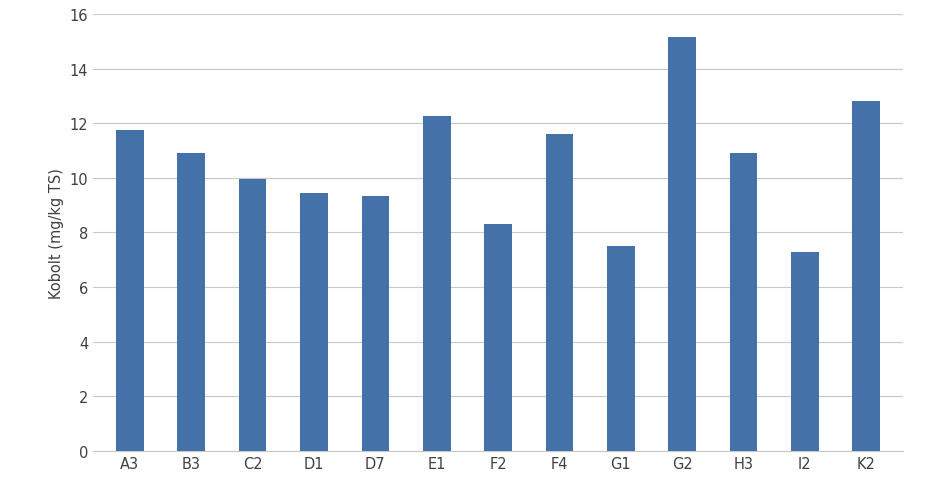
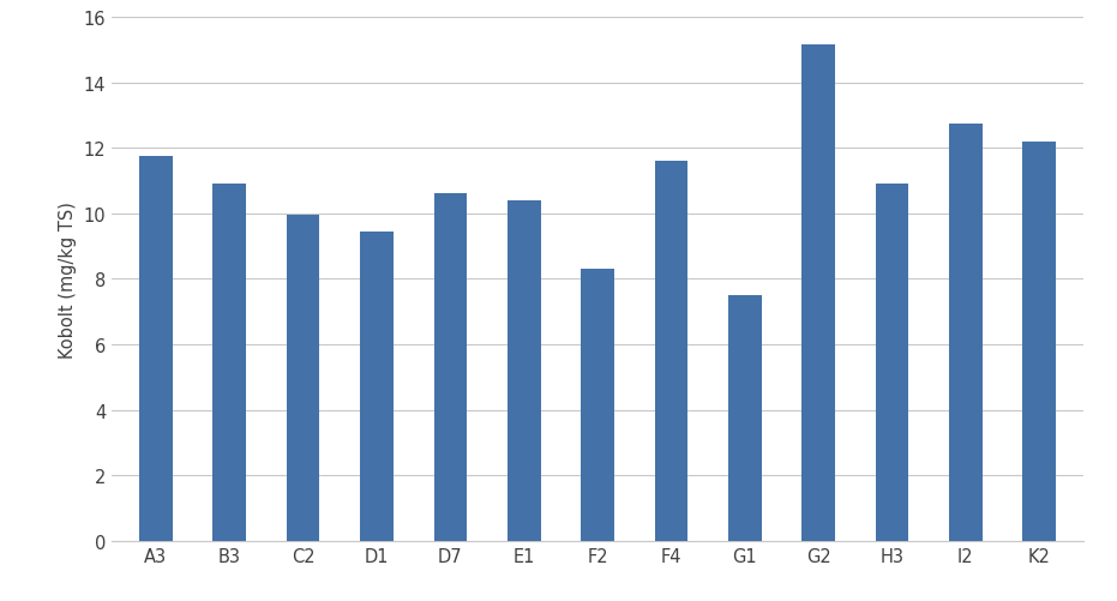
D7: 9.35 -> 10.60
E1: 12.25 -> 10.40
I2: 7.30 -> 12.75
K2: 12.80 -> 12.20
